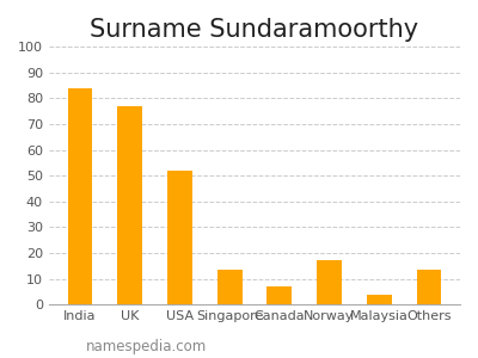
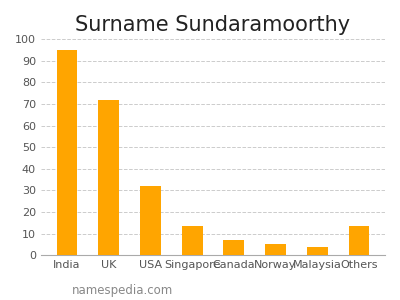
India: 84.0 -> 95.0
UK: 77.0 -> 72.0
USA: 52.0 -> 32.0
Norway: 17.0 -> 5.0
